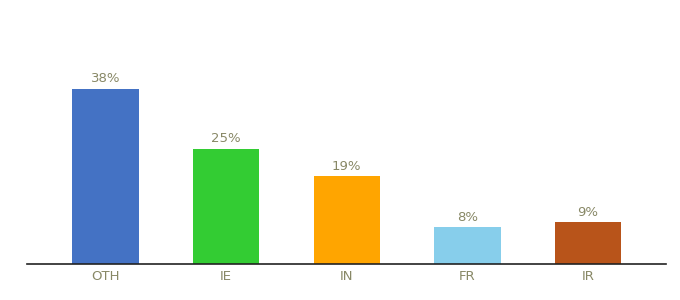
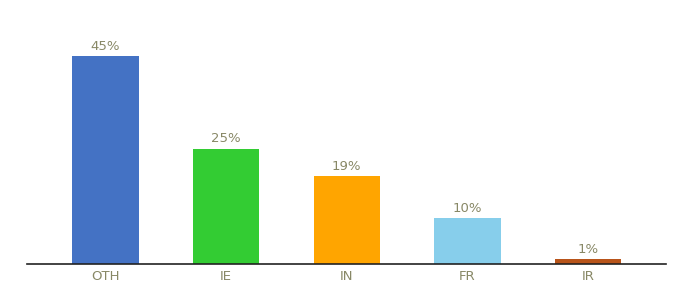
OTH: 38% -> 45%
FR: 8% -> 10%
IR: 9% -> 1%
